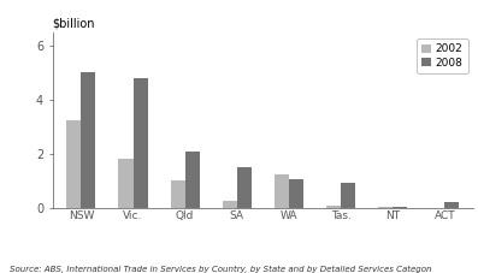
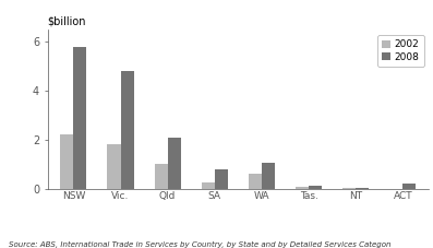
2002/NSW: 3.25 -> 2.20
2008/NSW: 5.05 -> 5.80
2008/SA: 1.50 -> 0.80
2002/WA: 1.25 -> 0.60
2008/Tas.: 0.90 -> 0.10
